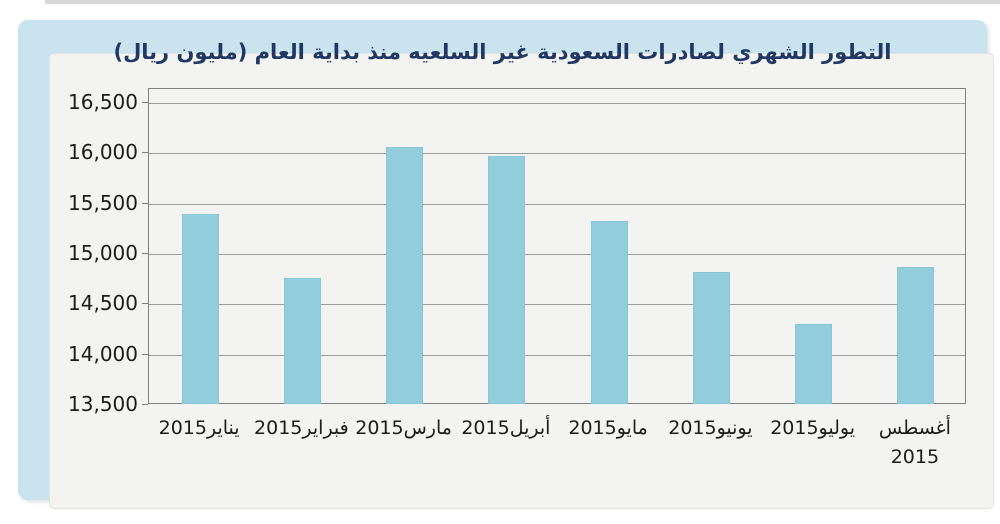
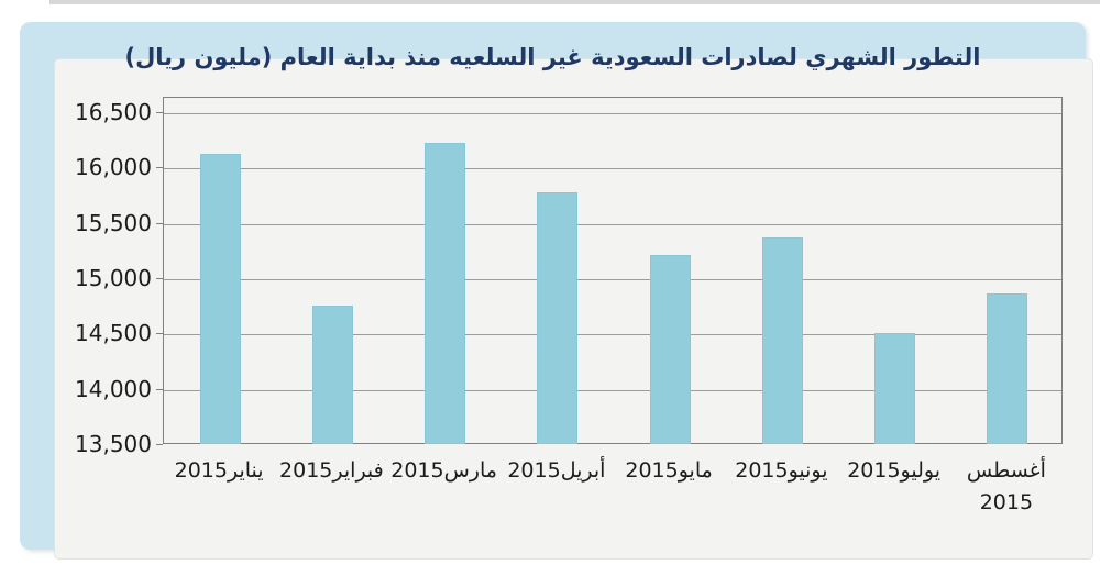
يناير2015: 15400 -> 16130
مارس2015: 16060 -> 16230
أبريل2015: 15970 -> 15790
مايو2015: 15330 -> 15220
يونيو2015: 14820 -> 15380
يوليو2015: 14310 -> 14510
